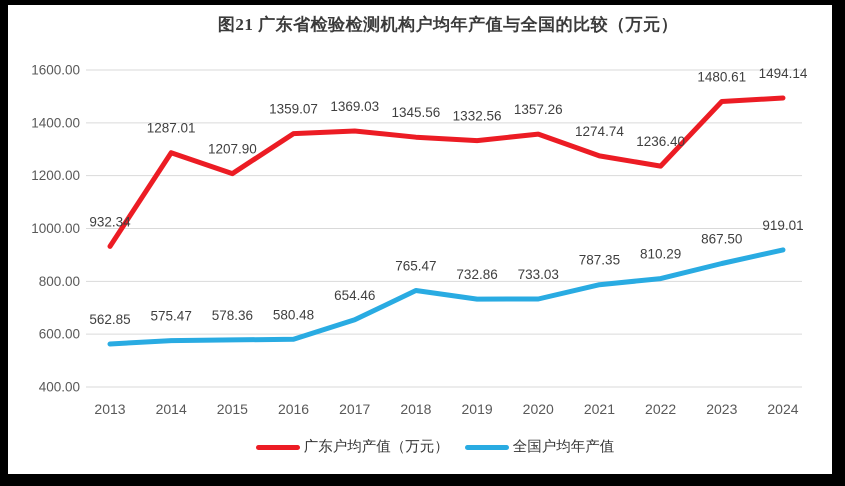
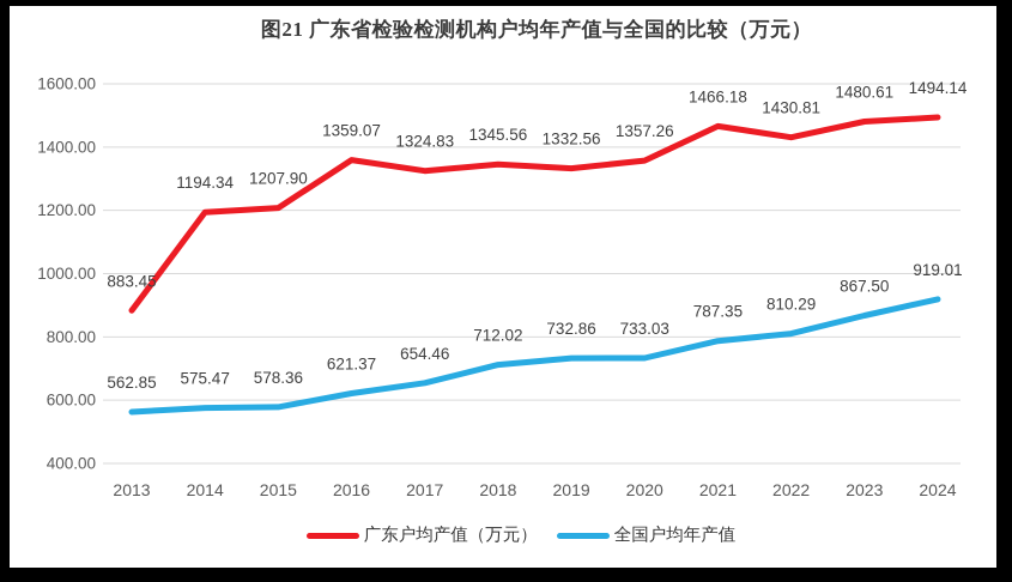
广东户均产值（万元）/2013: 932.34 -> 883.45
广东户均产值（万元）/2014: 1287.01 -> 1194.34
全国户均年产值/2016: 580.48 -> 621.37
广东户均产值（万元）/2017: 1369.03 -> 1324.83
全国户均年产值/2018: 765.47 -> 712.02
广东户均产值（万元）/2021: 1274.74 -> 1466.18
广东户均产值（万元）/2022: 1236.40 -> 1430.81
